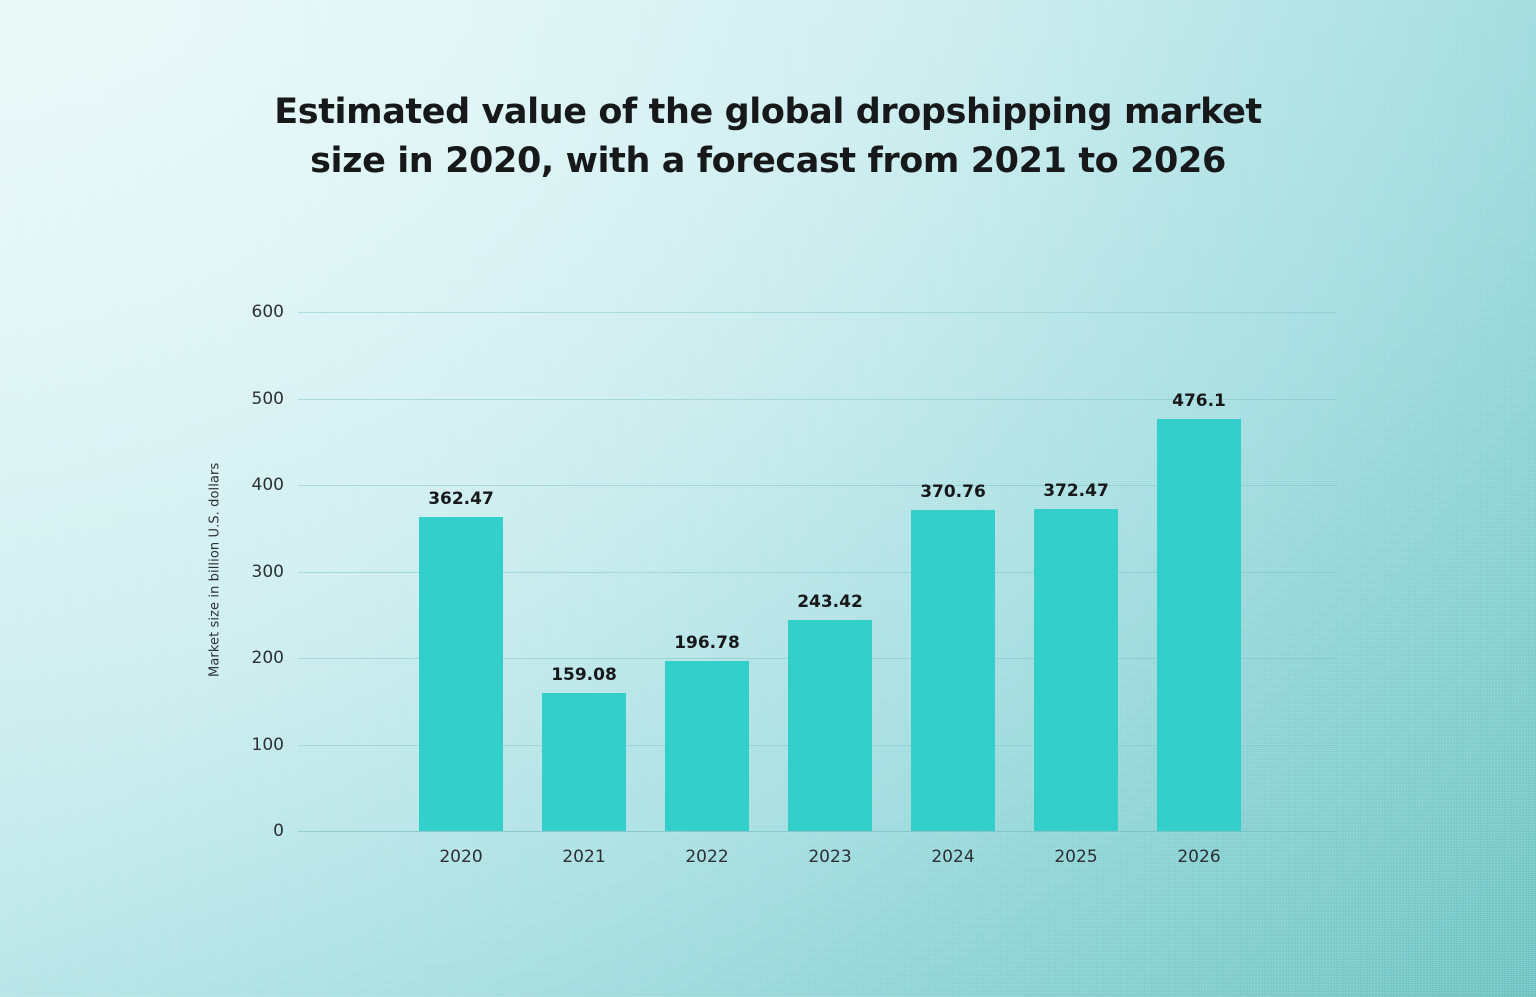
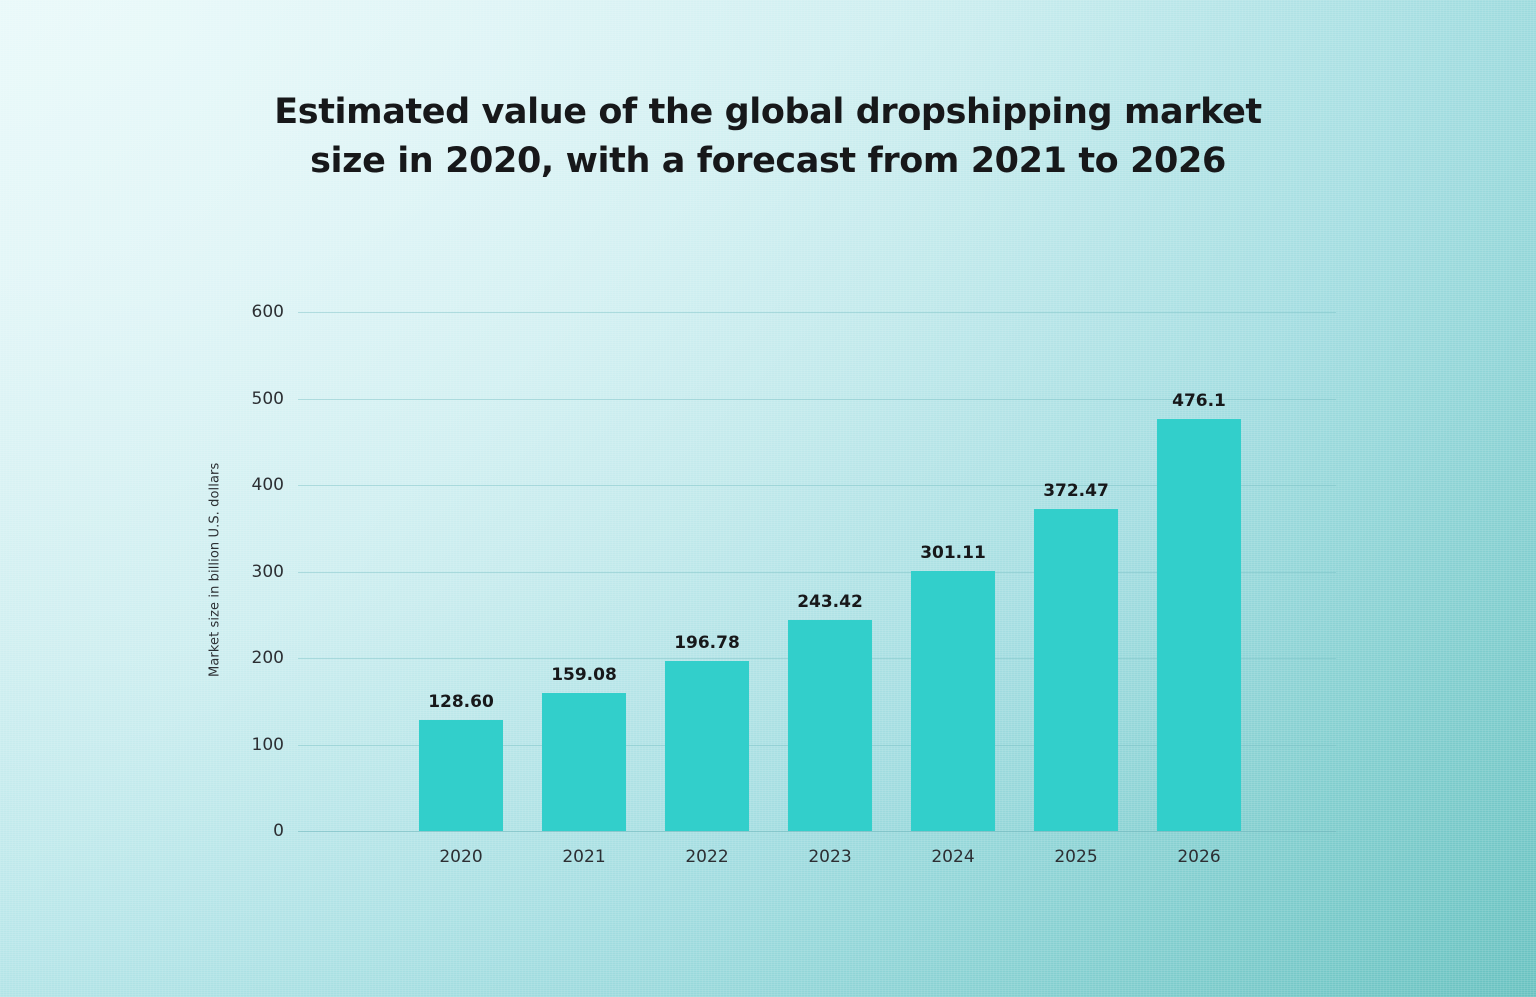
2020: 362.47 -> 128.60
2024: 370.76 -> 301.11
